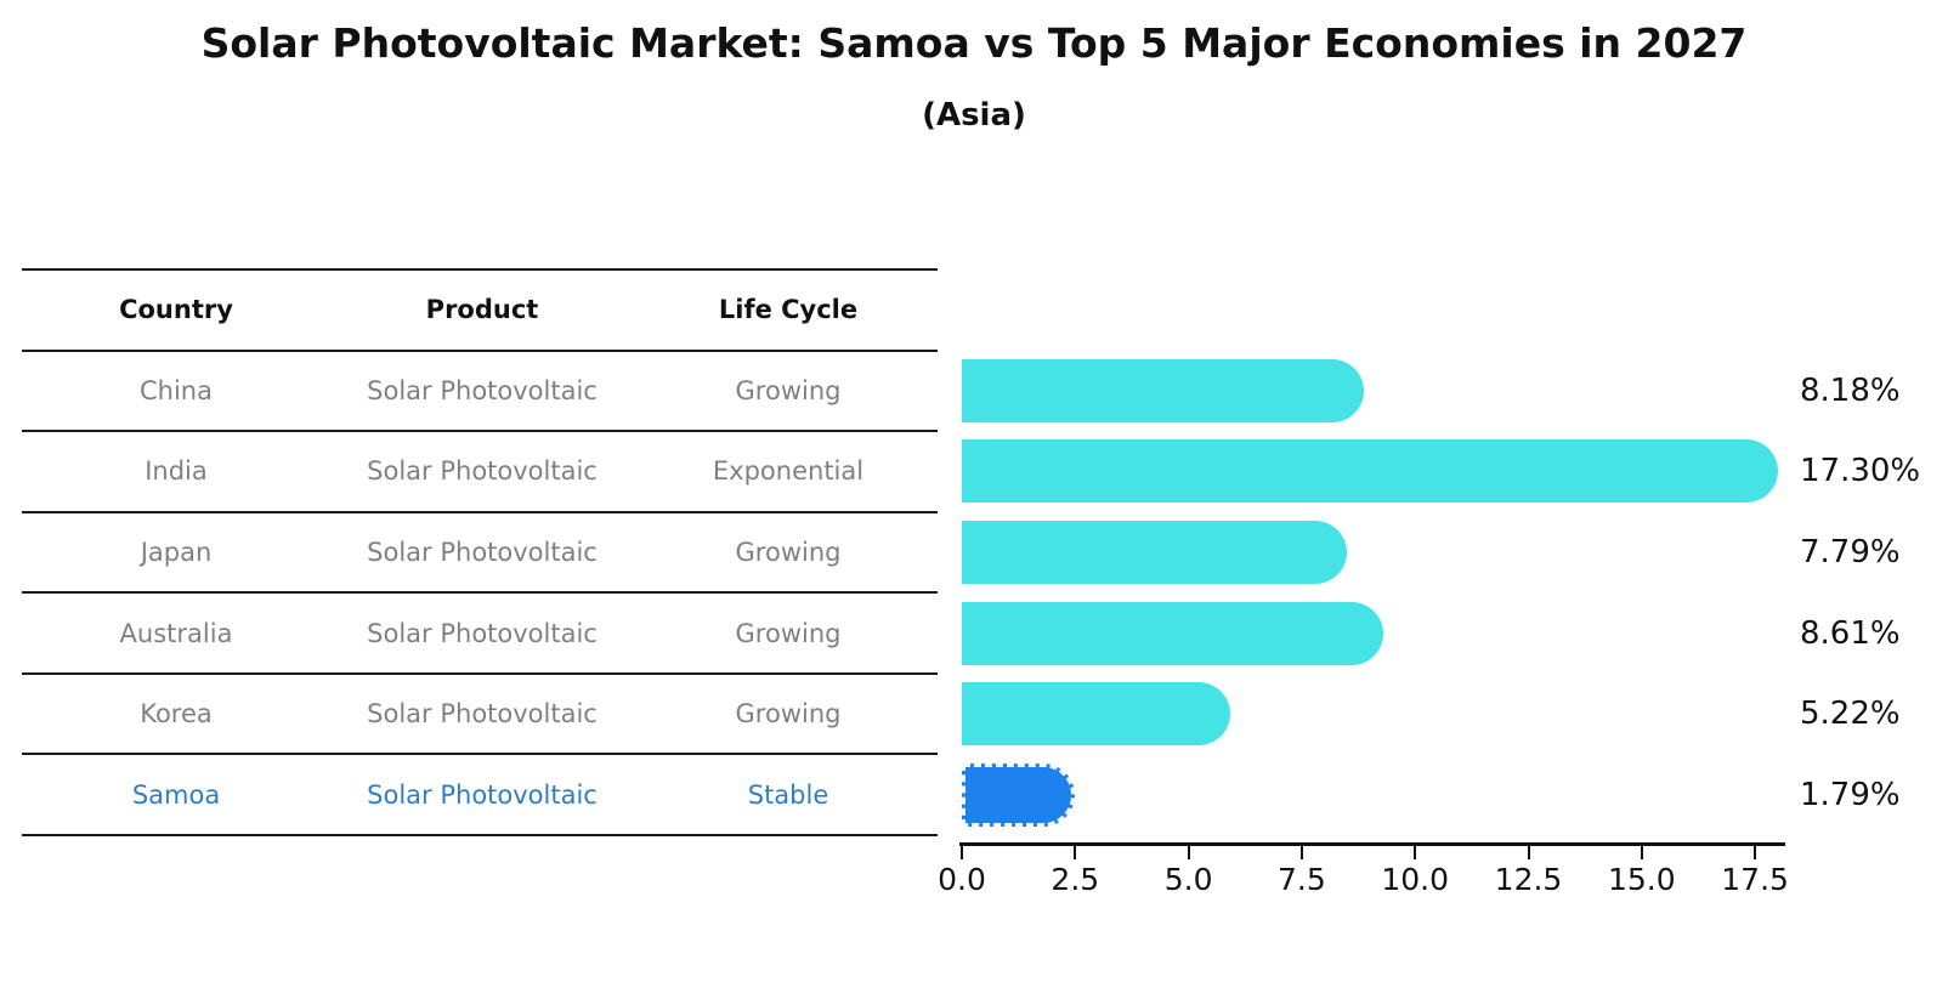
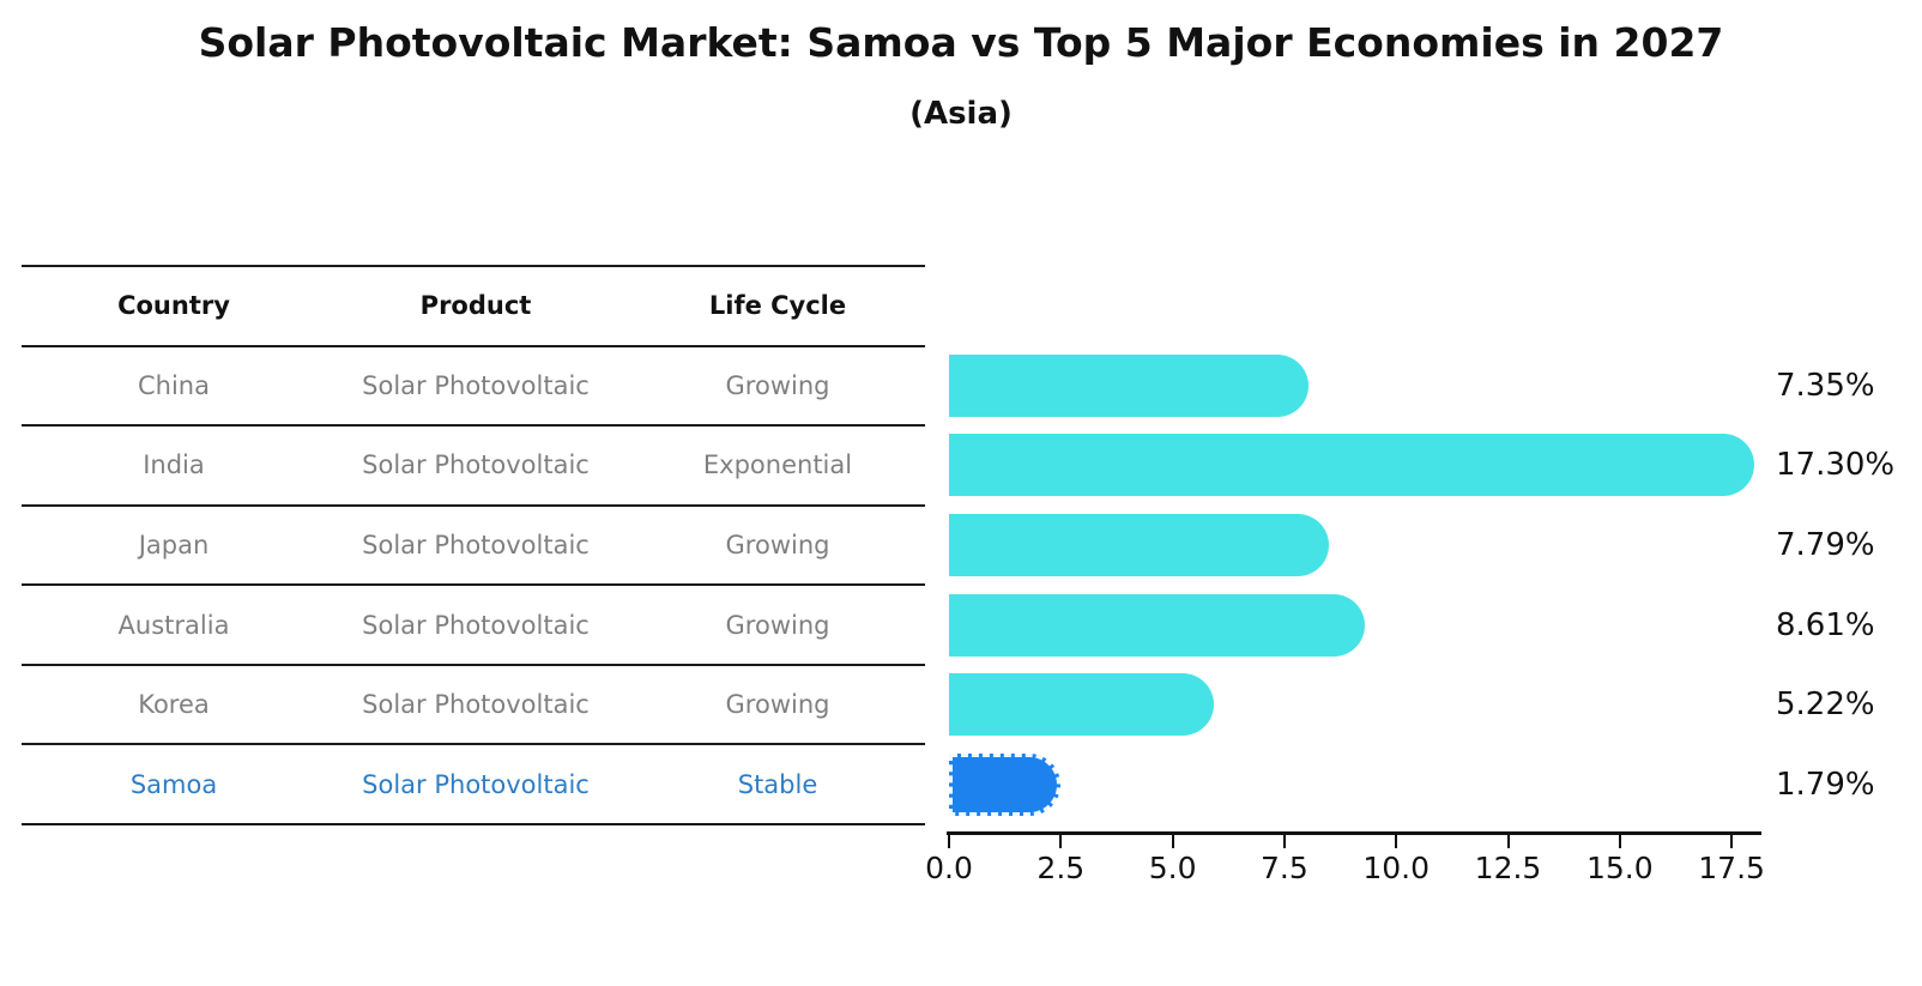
China: 8.18% -> 7.35%
